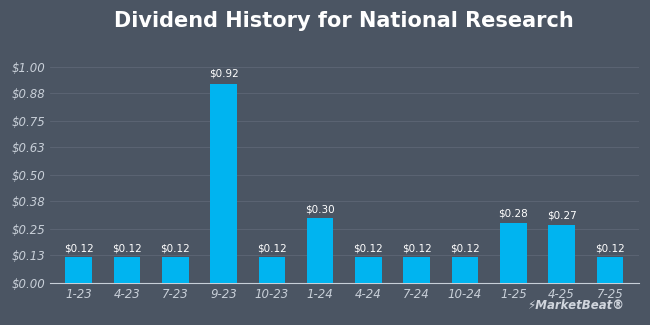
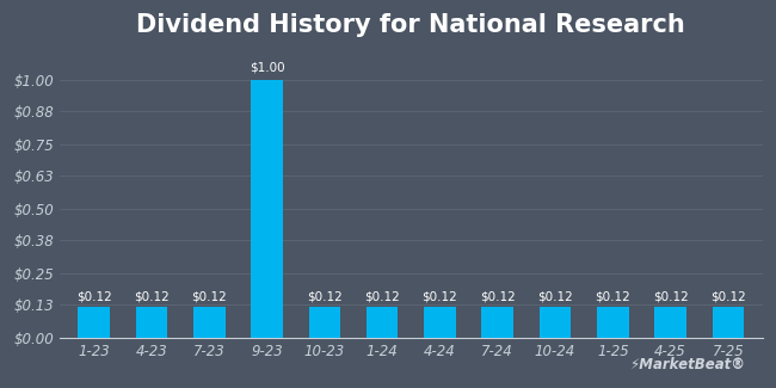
9-23: $0.92 -> $1.00
1-24: $0.30 -> $0.12
1-25: $0.28 -> $0.12
4-25: $0.27 -> $0.12
